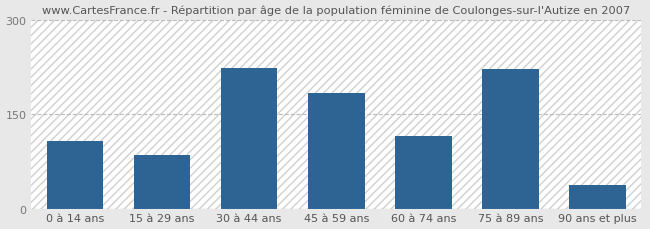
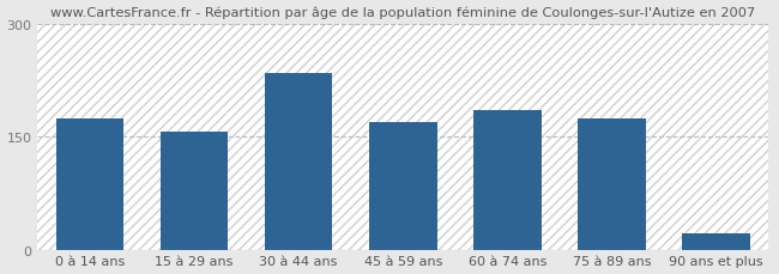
0 à 14 ans: 108 -> 175
15 à 29 ans: 86 -> 157
30 à 44 ans: 224 -> 235
45 à 59 ans: 184 -> 170
60 à 74 ans: 116 -> 185
75 à 89 ans: 222 -> 175
90 ans et plus: 38 -> 22
